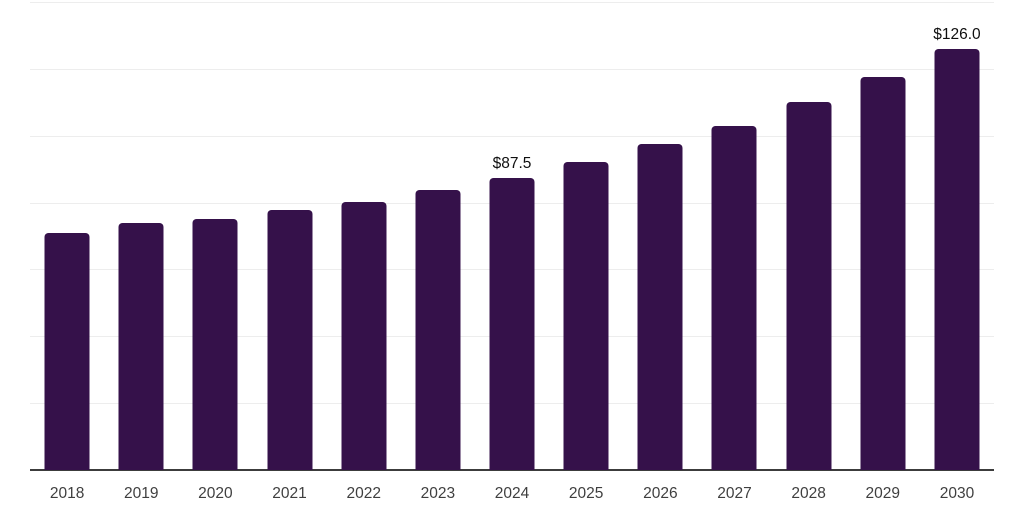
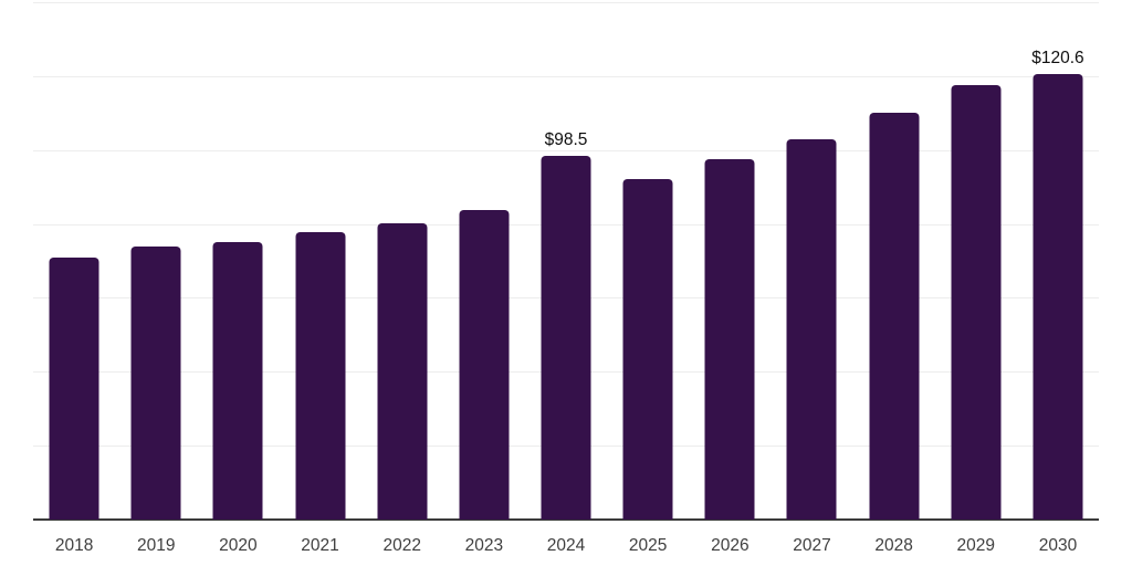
2024: $87.5 -> $98.5
2030: $126.0 -> $120.6
